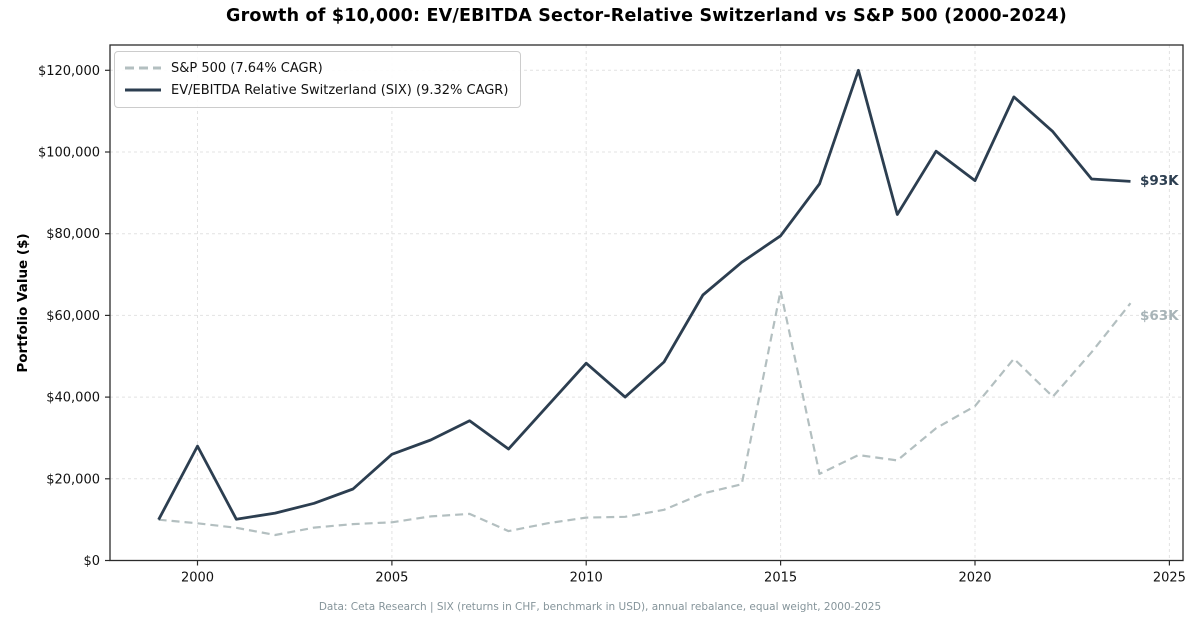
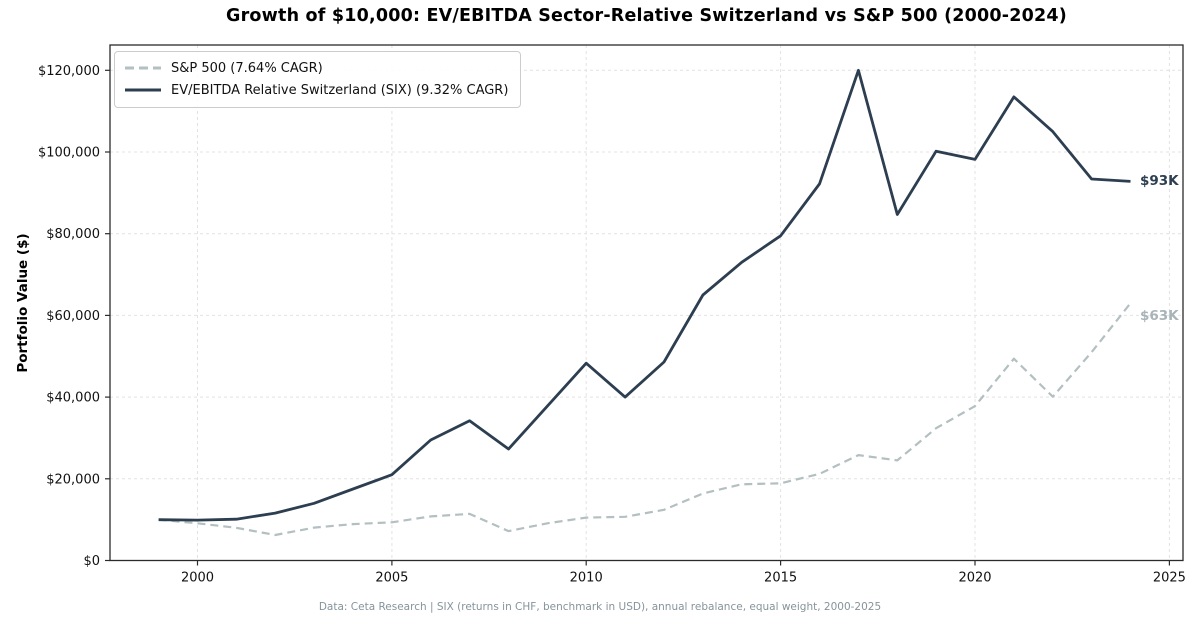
EV/EBITDA Relative Switzerland (SIX) (9.32% CAGR)/2000: $28000 -> $10000
EV/EBITDA Relative Switzerland (SIX) (9.32% CAGR)/2005: $26000 -> $21000
S&P 500 (7.64% CAGR)/2015: $66000 -> $19000
EV/EBITDA Relative Switzerland (SIX) (9.32% CAGR)/2020: $93000 -> $98000
